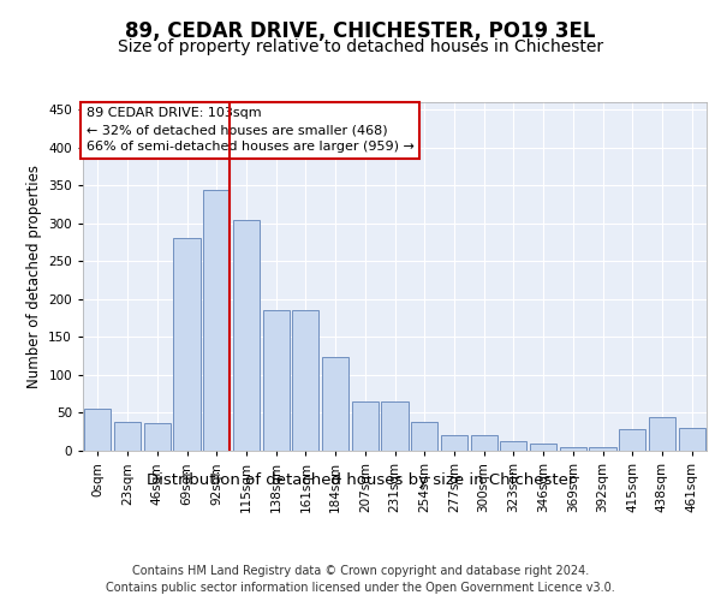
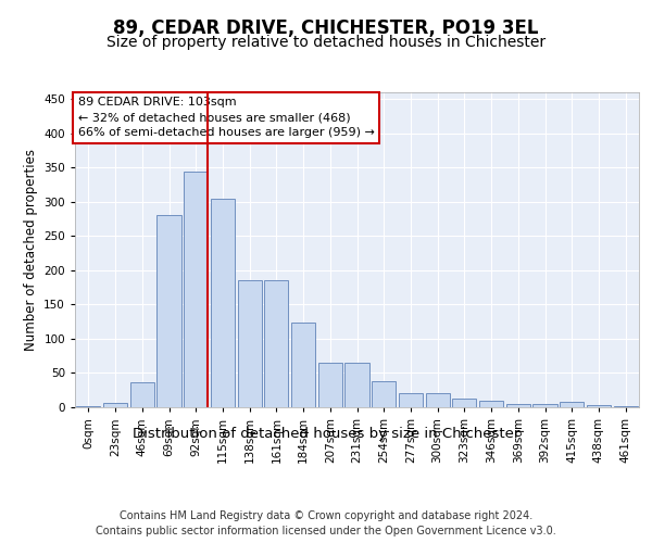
0sqm: 56 -> 2
23sqm: 38 -> 6
415sqm: 28 -> 8
438sqm: 44 -> 3
461sqm: 30 -> 2
